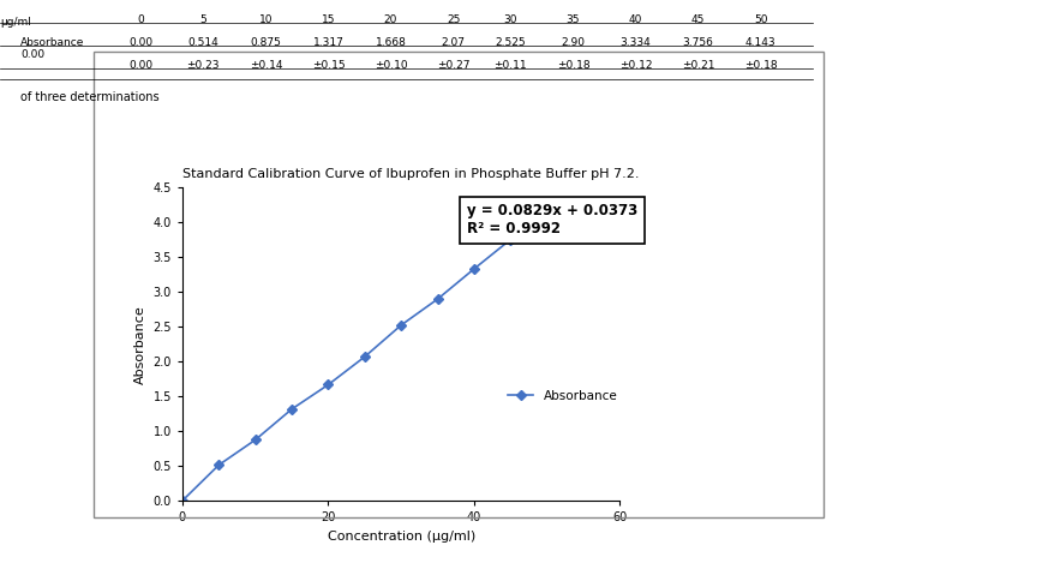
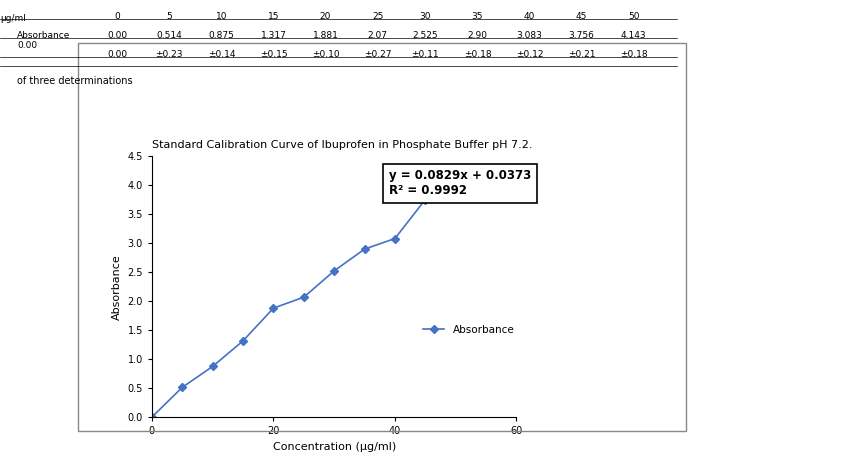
20: 1.668 -> 1.881
40: 3.334 -> 3.083
